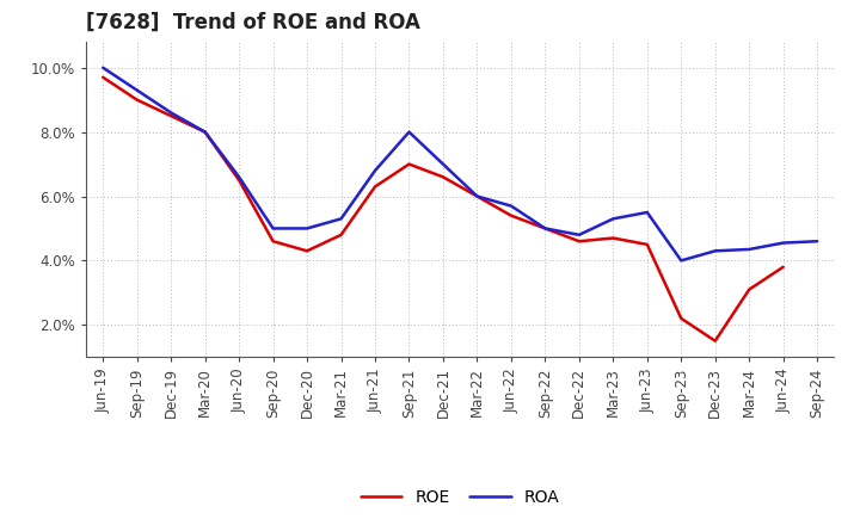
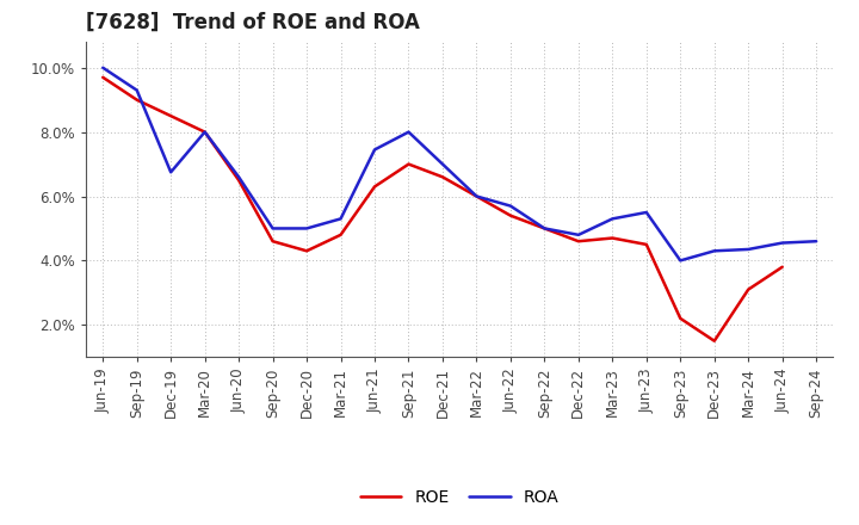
ROA/Dec-19: 8.60% -> 6.75%
ROA/Jun-21: 6.80% -> 7.45%
